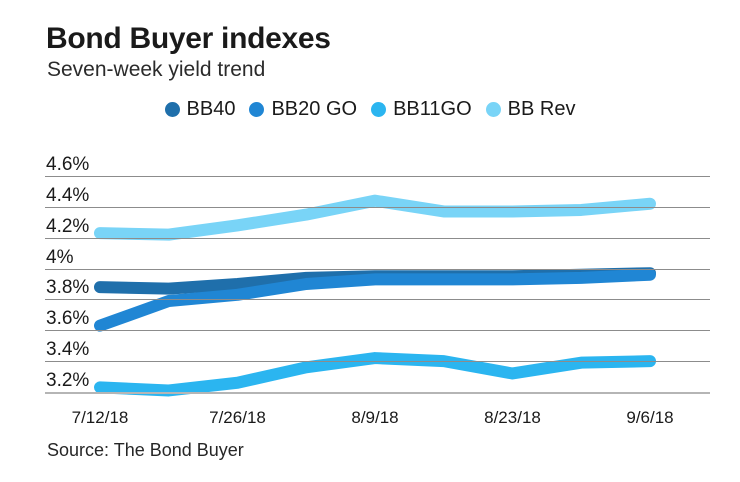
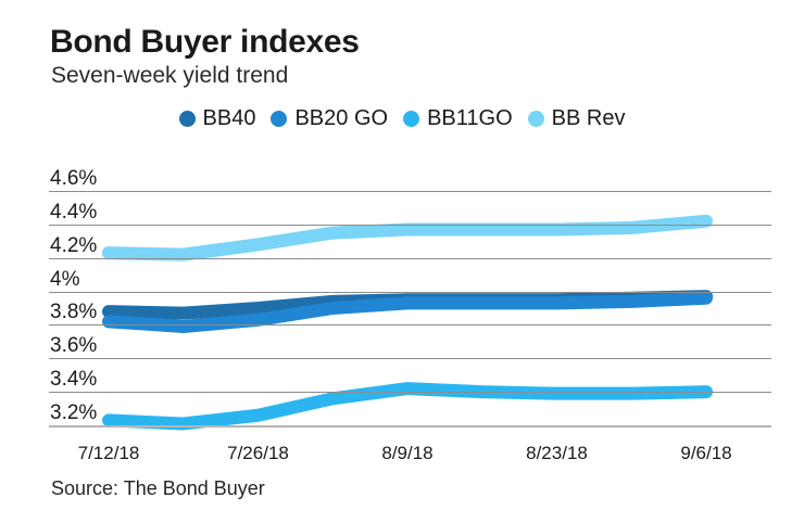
BB20 GO/7/12/18: 3.63% -> 3.82%
BB Rev/8/9/18: 4.44% -> 4.37%
BB11GO/8/23/18: 3.32% -> 3.39%
